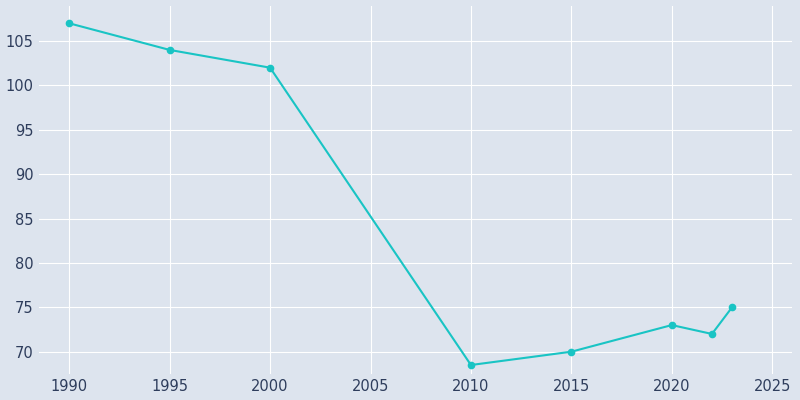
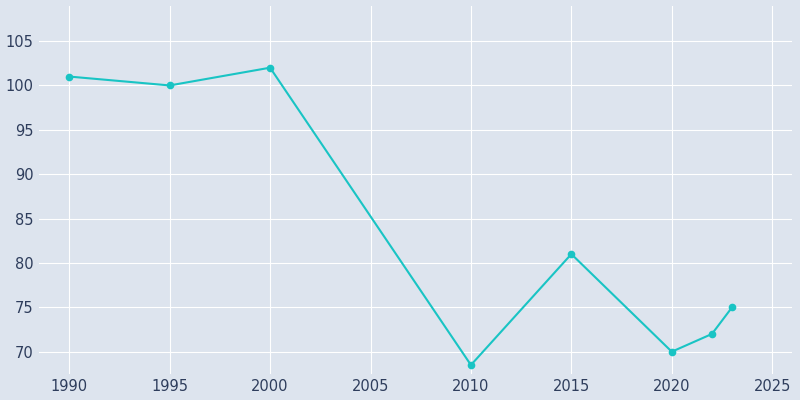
1990: 107.0 -> 101.0
1995: 104.0 -> 100.0
2015: 70.0 -> 81.0
2020: 73.0 -> 70.0
